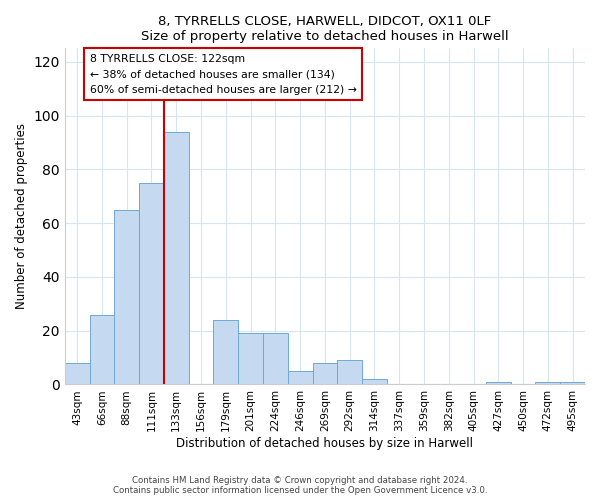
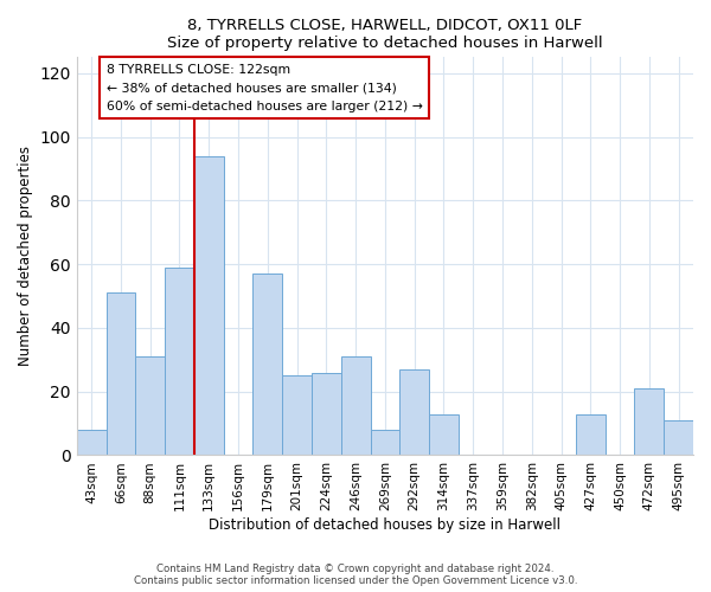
66sqm: 26 -> 51
88sqm: 65 -> 31
111sqm: 75 -> 59
179sqm: 24 -> 57
201sqm: 19 -> 25
224sqm: 19 -> 26
246sqm: 5 -> 31
292sqm: 9 -> 27
314sqm: 2 -> 13
427sqm: 1 -> 13
472sqm: 1 -> 21
495sqm: 1 -> 11
